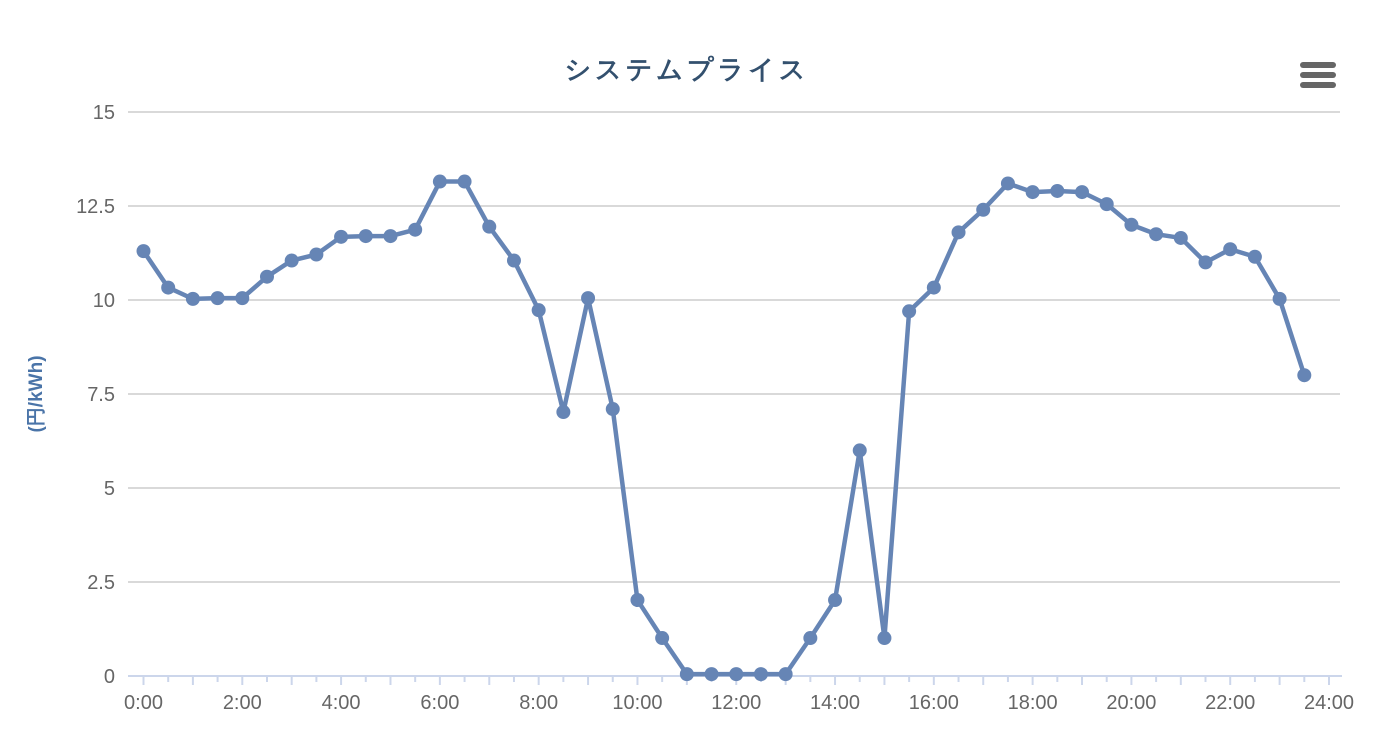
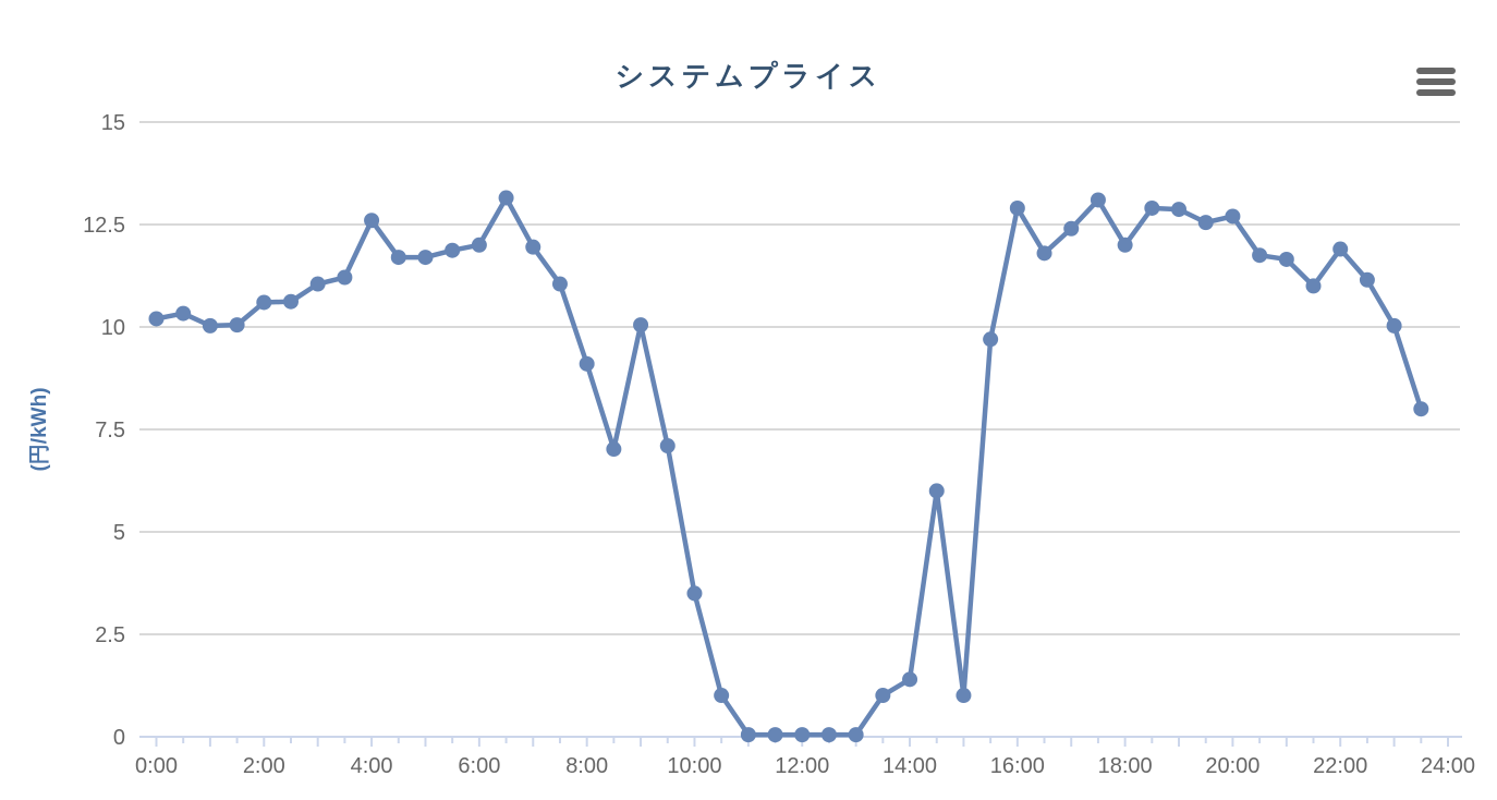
0:00: 11.3 -> 10.2
2:00: 10.1 -> 10.6
4:00: 11.7 -> 12.6
6:00: 13.2 -> 12.0
8:00: 9.7 -> 9.1
10:00: 2.0 -> 3.5
14:00: 2.0 -> 1.4
16:00: 10.3 -> 12.9
18:00: 12.9 -> 12.0
20:00: 12.0 -> 12.7
22:00: 11.3 -> 11.9
